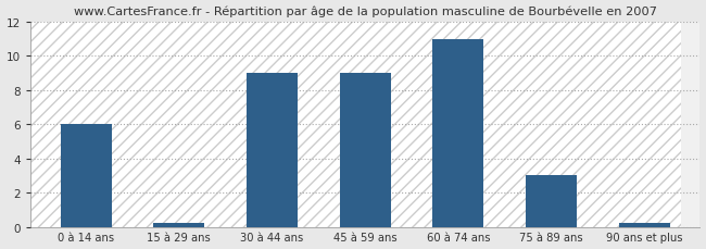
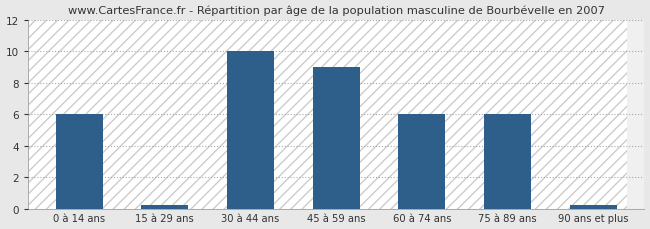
30 à 44 ans: 9.0 -> 10.0
60 à 74 ans: 11.0 -> 6.0
75 à 89 ans: 3.0 -> 6.0
